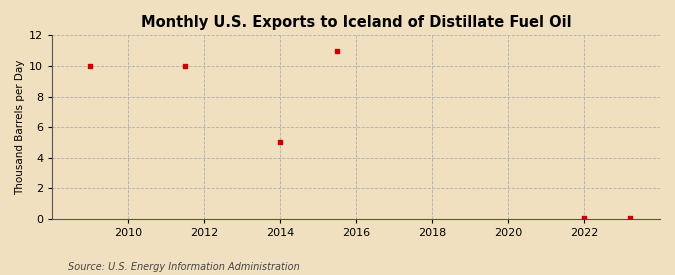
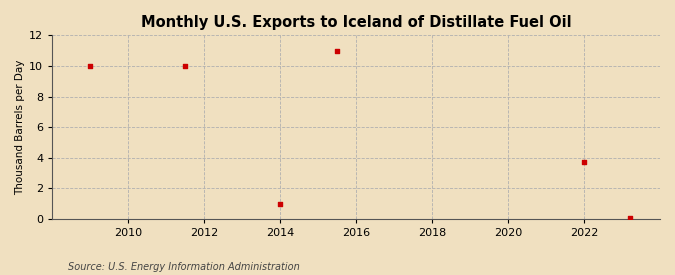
2014: 5.0 -> 1.0
2022: 0.1 -> 3.7
